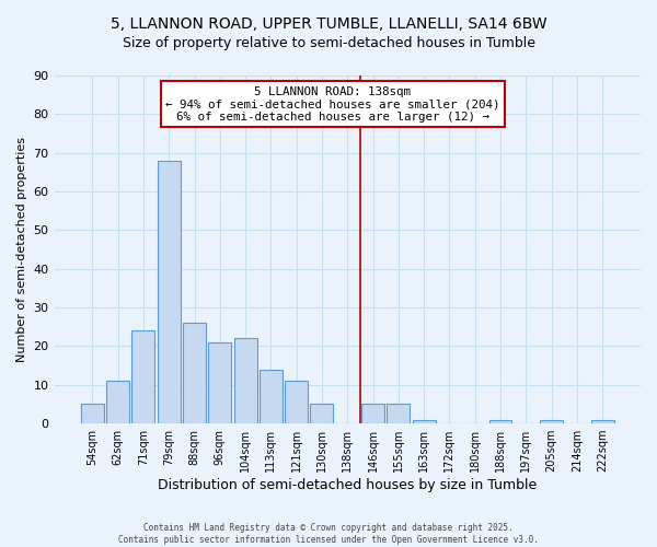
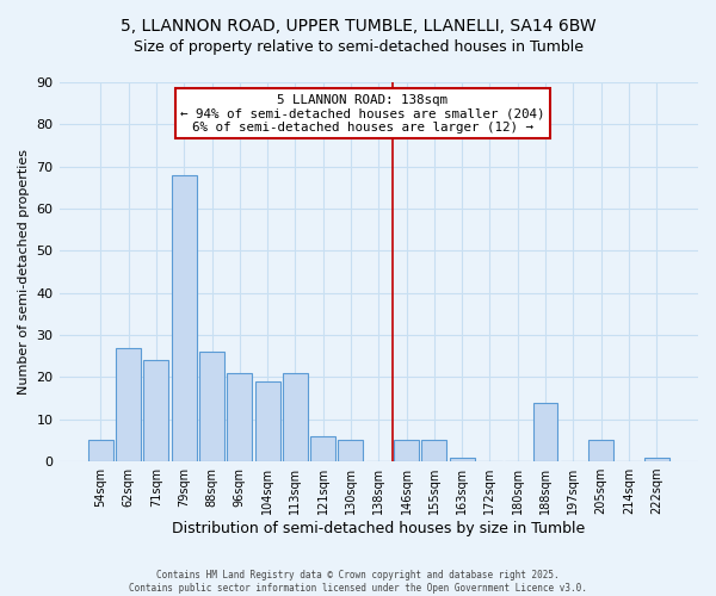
62sqm: 11 -> 27
104sqm: 22 -> 19
113sqm: 14 -> 21
121sqm: 11 -> 6
188sqm: 1 -> 14
205sqm: 1 -> 5
